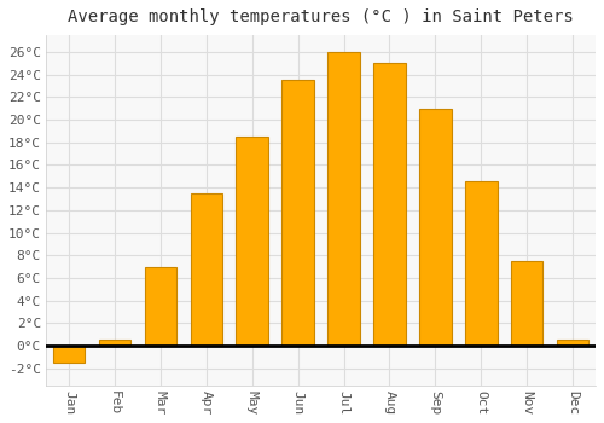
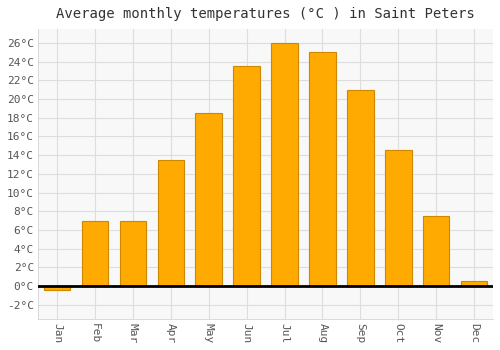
Jan: -1.5°C -> -0.4°C
Feb: 0.5°C -> 7.0°C
